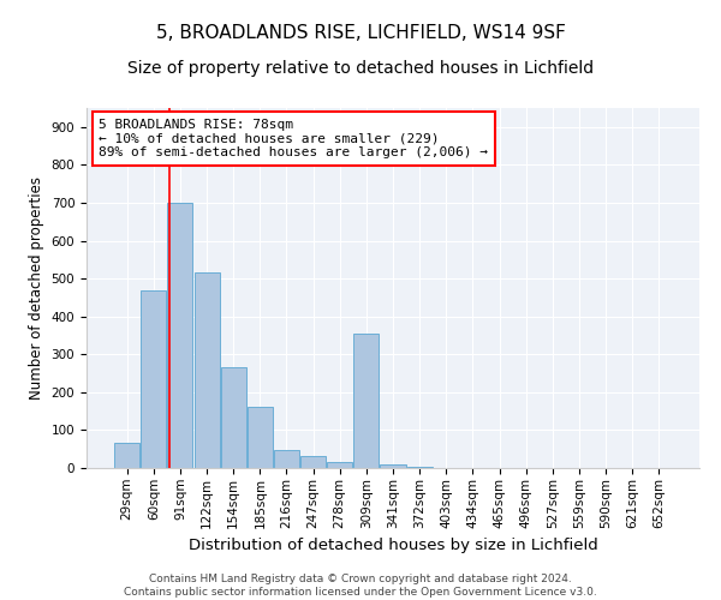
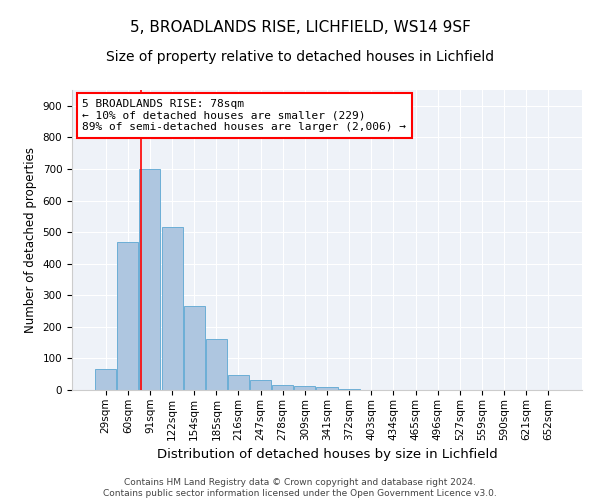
309sqm: 355 -> 12
